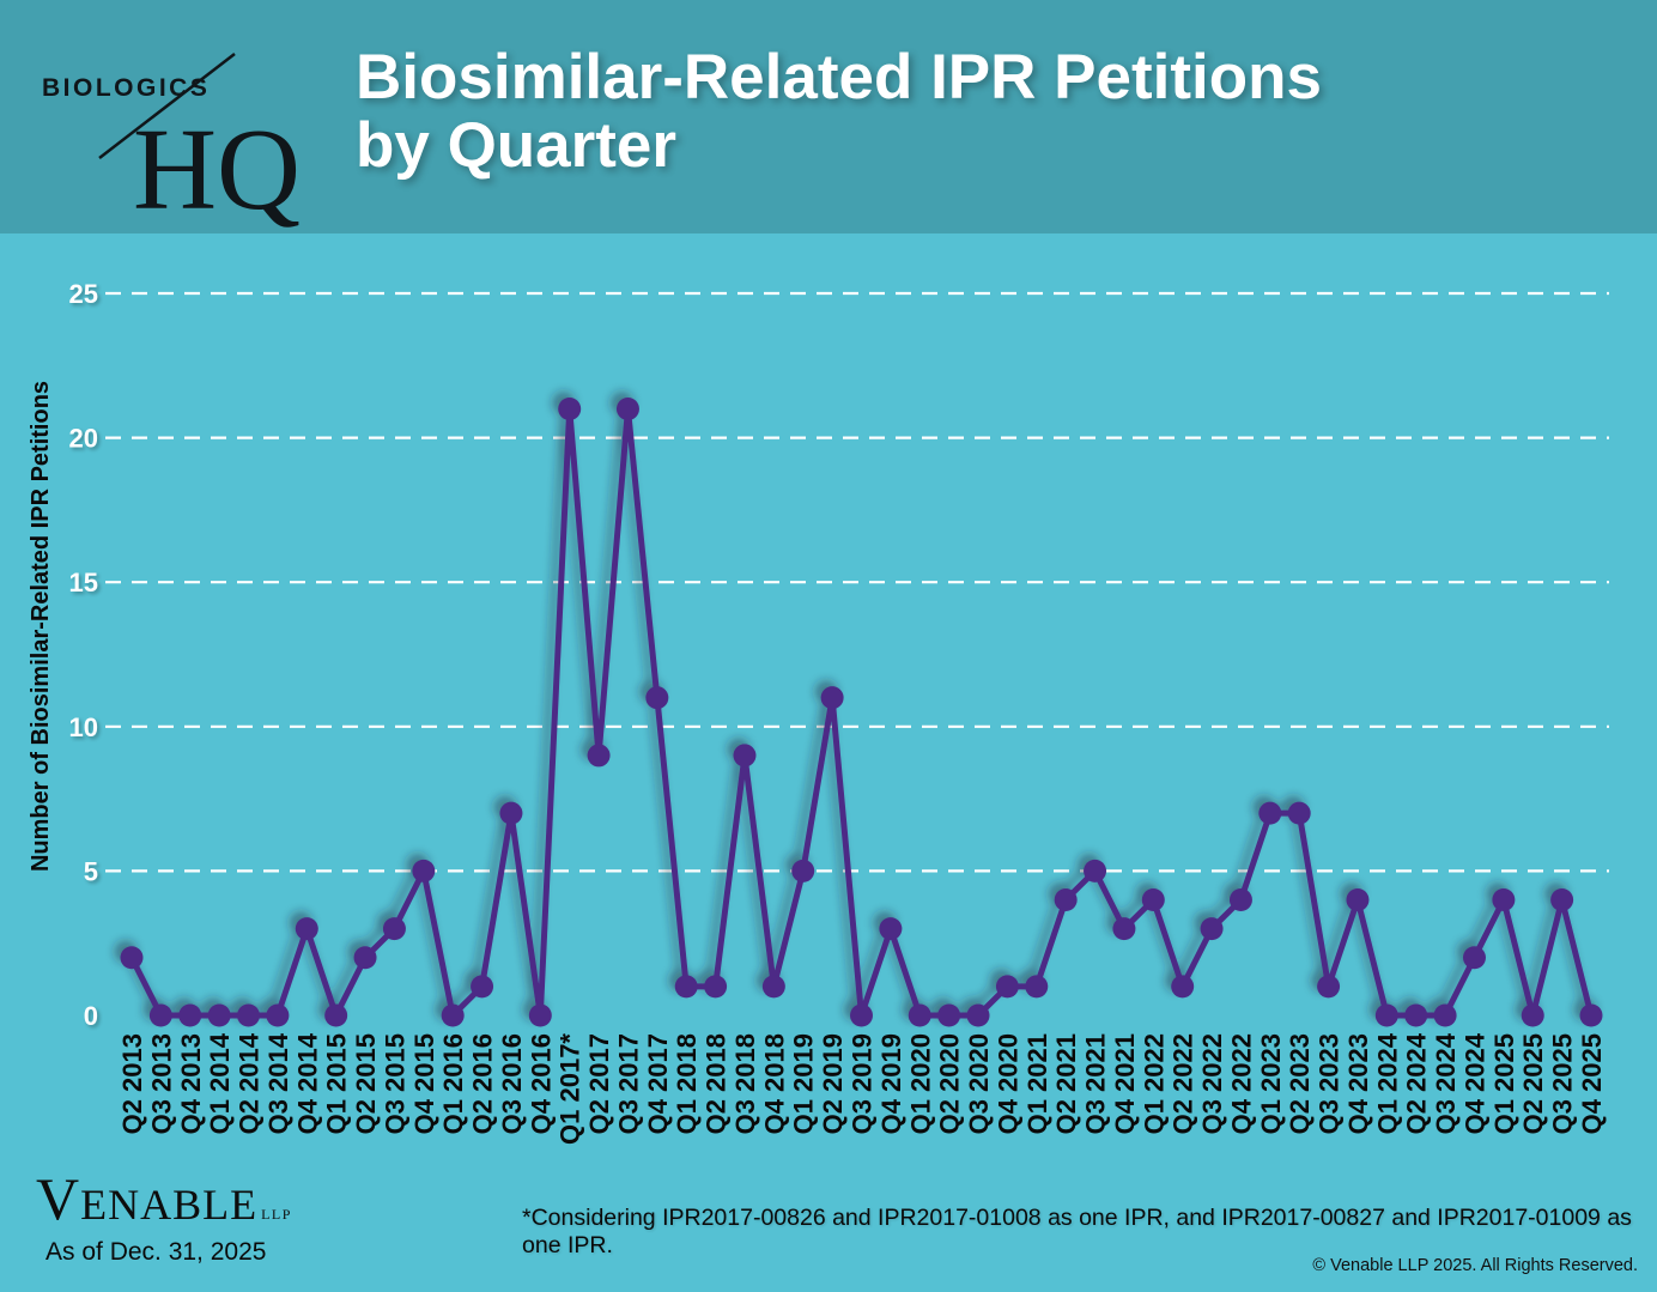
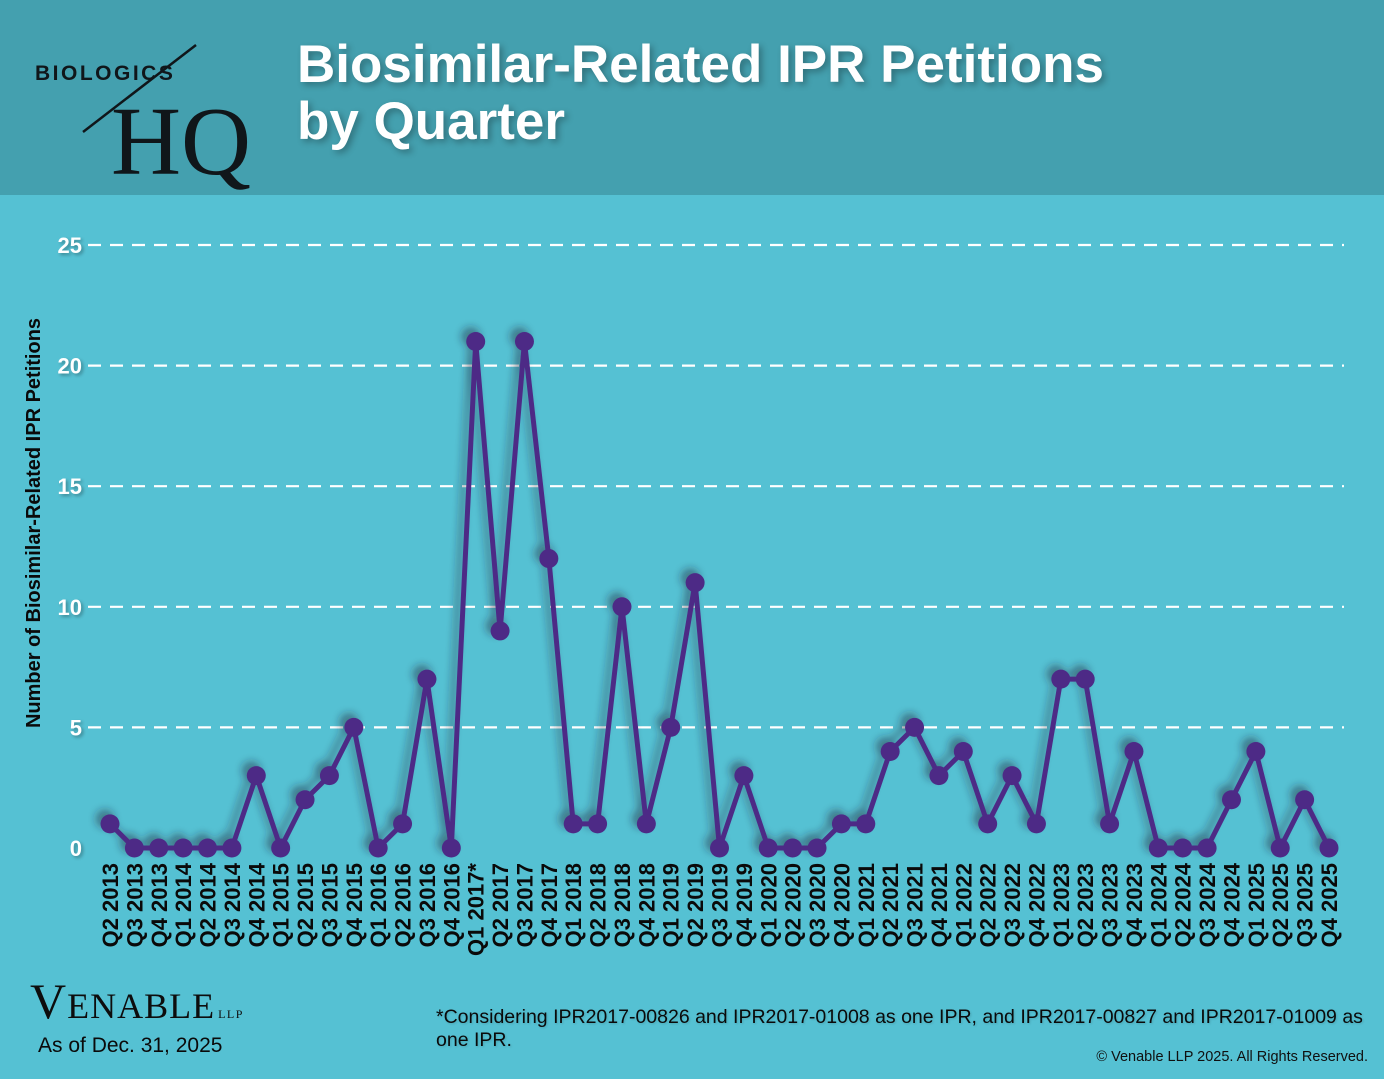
Q2 2013: 2 -> 1
Q4 2017: 11 -> 12
Q3 2018: 9 -> 10
Q4 2022: 4 -> 1
Q3 2025: 4 -> 2
